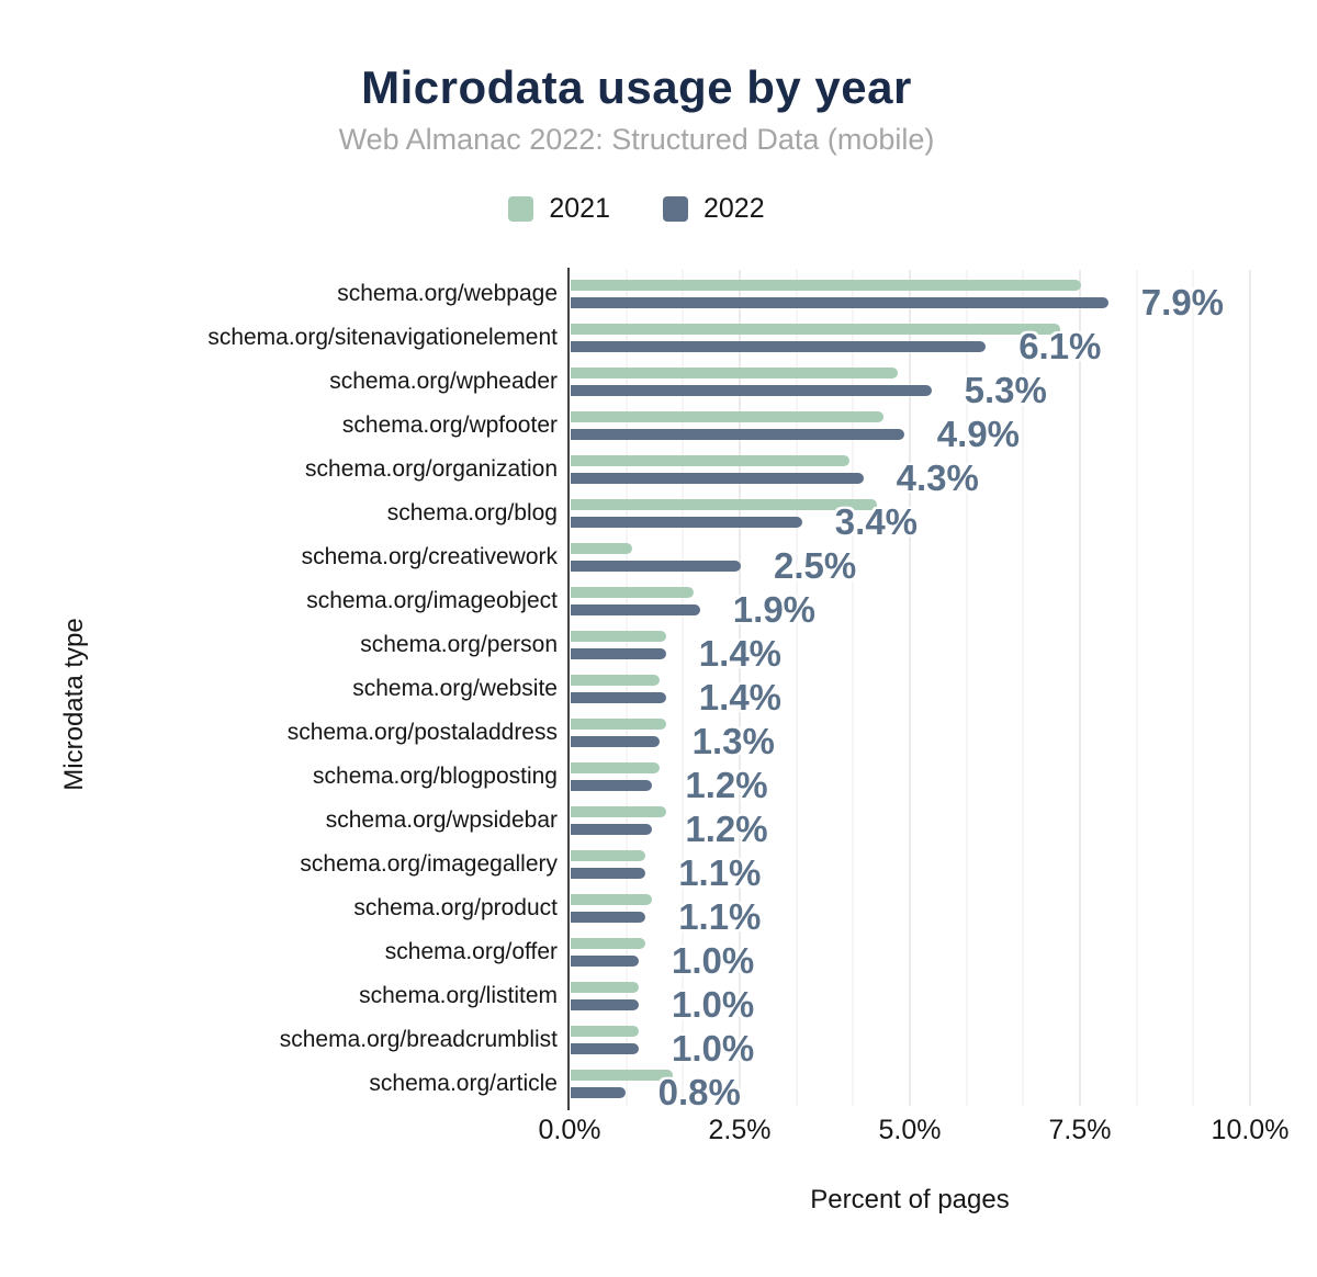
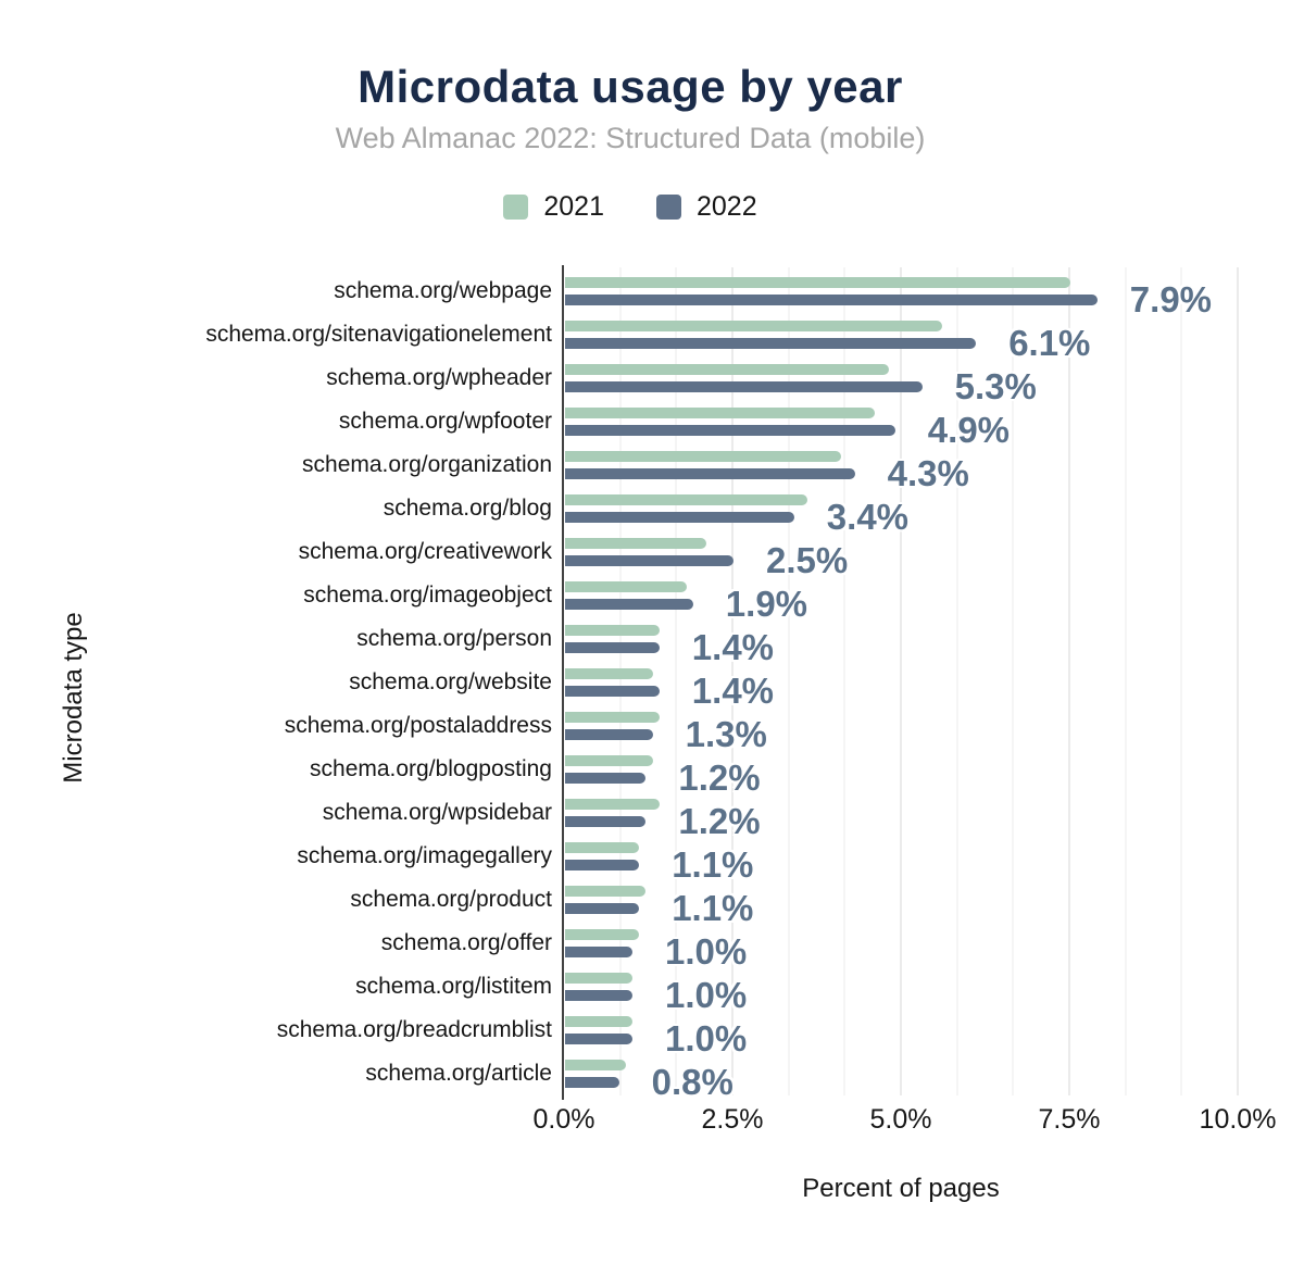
2021/schema.org/sitenavigationelement: 7.2% -> 5.6%
2021/schema.org/blog: 4.5% -> 3.6%
2021/schema.org/creativework: 0.9% -> 2.1%
2021/schema.org/article: 1.5% -> 0.9%
